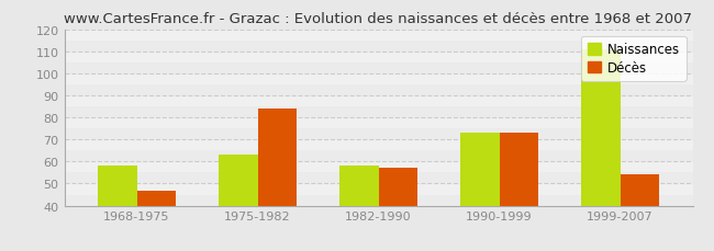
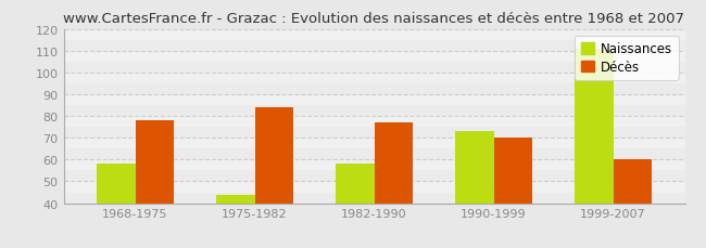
Décès/1968-1975: 47 -> 78
Naissances/1975-1982: 63 -> 44
Décès/1982-1990: 57 -> 77
Décès/1990-1999: 73 -> 70
Décès/1999-2007: 54 -> 60
